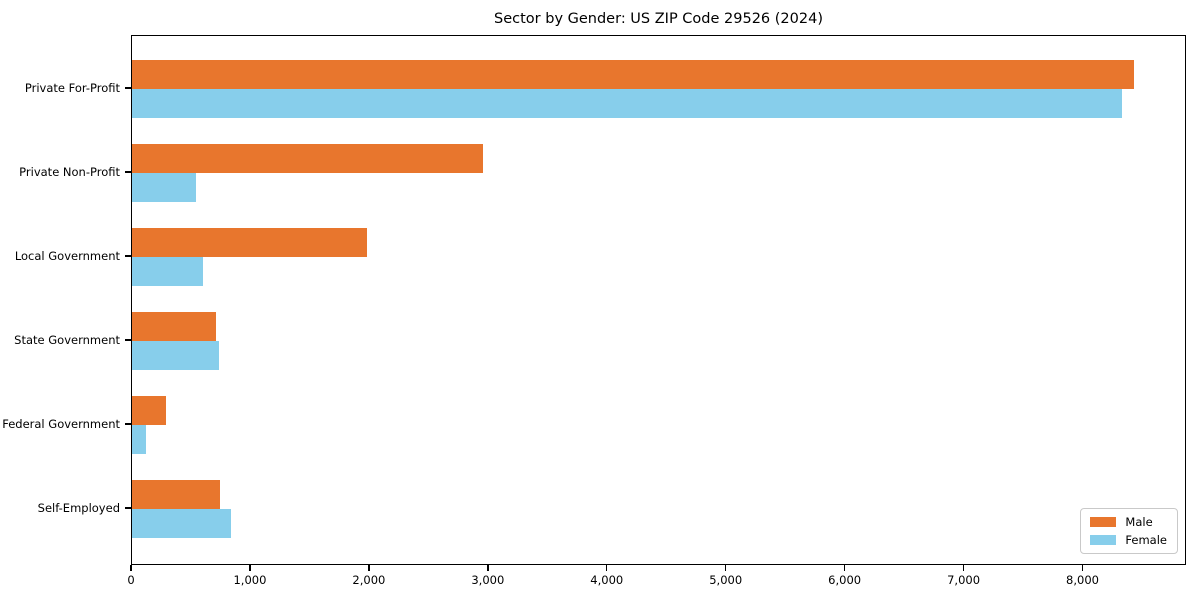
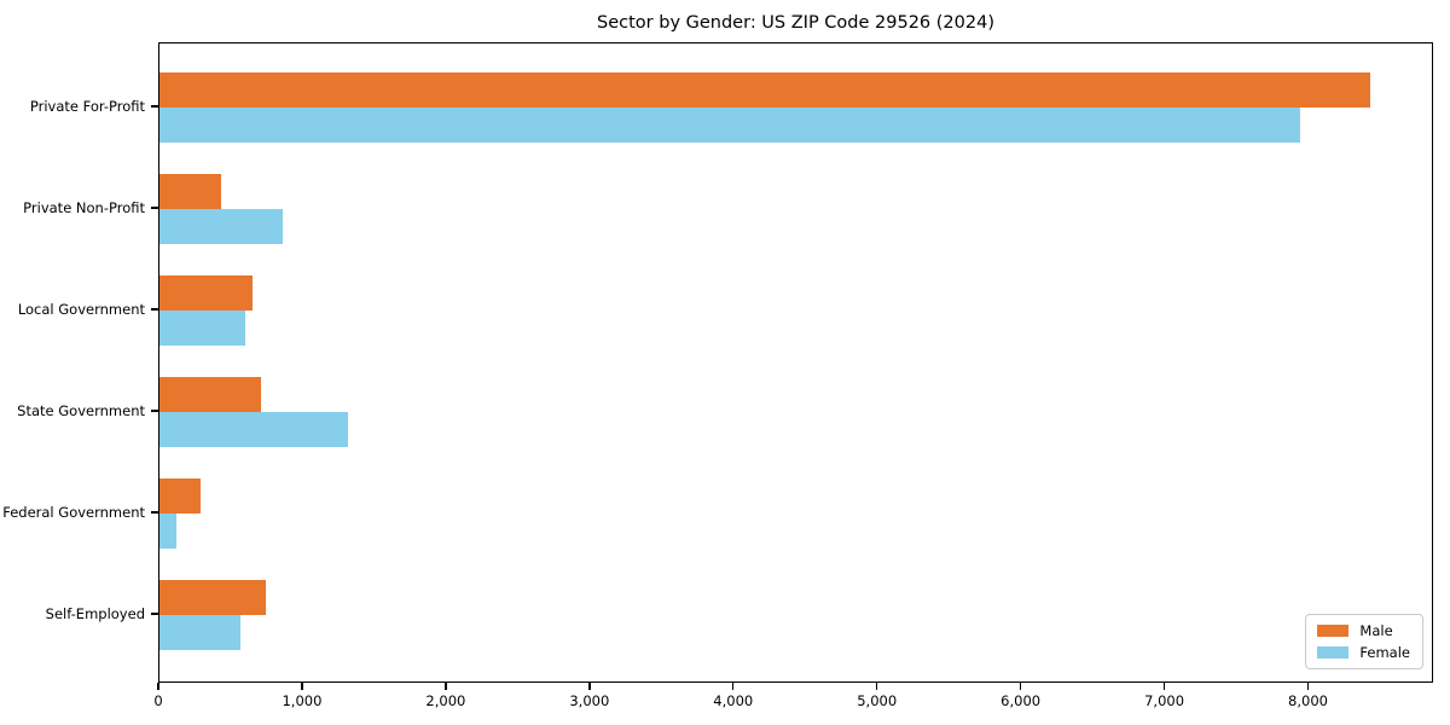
Female/Private For-Profit: 8340 -> 7950
Male/Private Non-Profit: 2960 -> 430
Female/Private Non-Profit: 540 -> 860
Male/Local Government: 1980 -> 650
Female/State Government: 730 -> 1310
Female/Self-Employed: 830 -> 570
